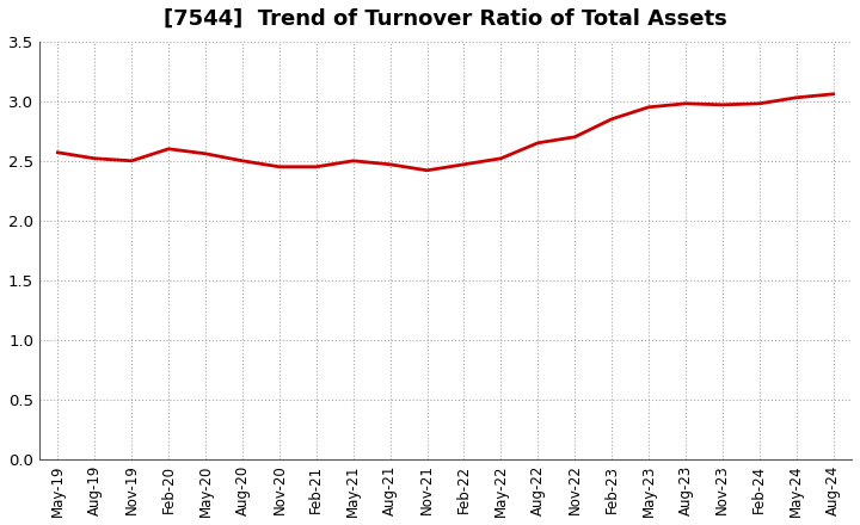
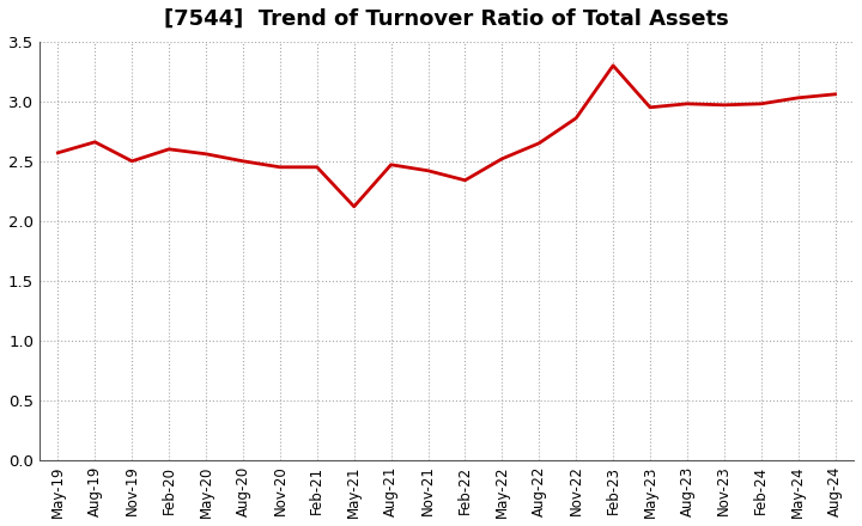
Aug-19: 2.52 -> 2.66
May-21: 2.50 -> 2.12
Feb-22: 2.47 -> 2.34
Nov-22: 2.70 -> 2.86
Feb-23: 2.85 -> 3.30
